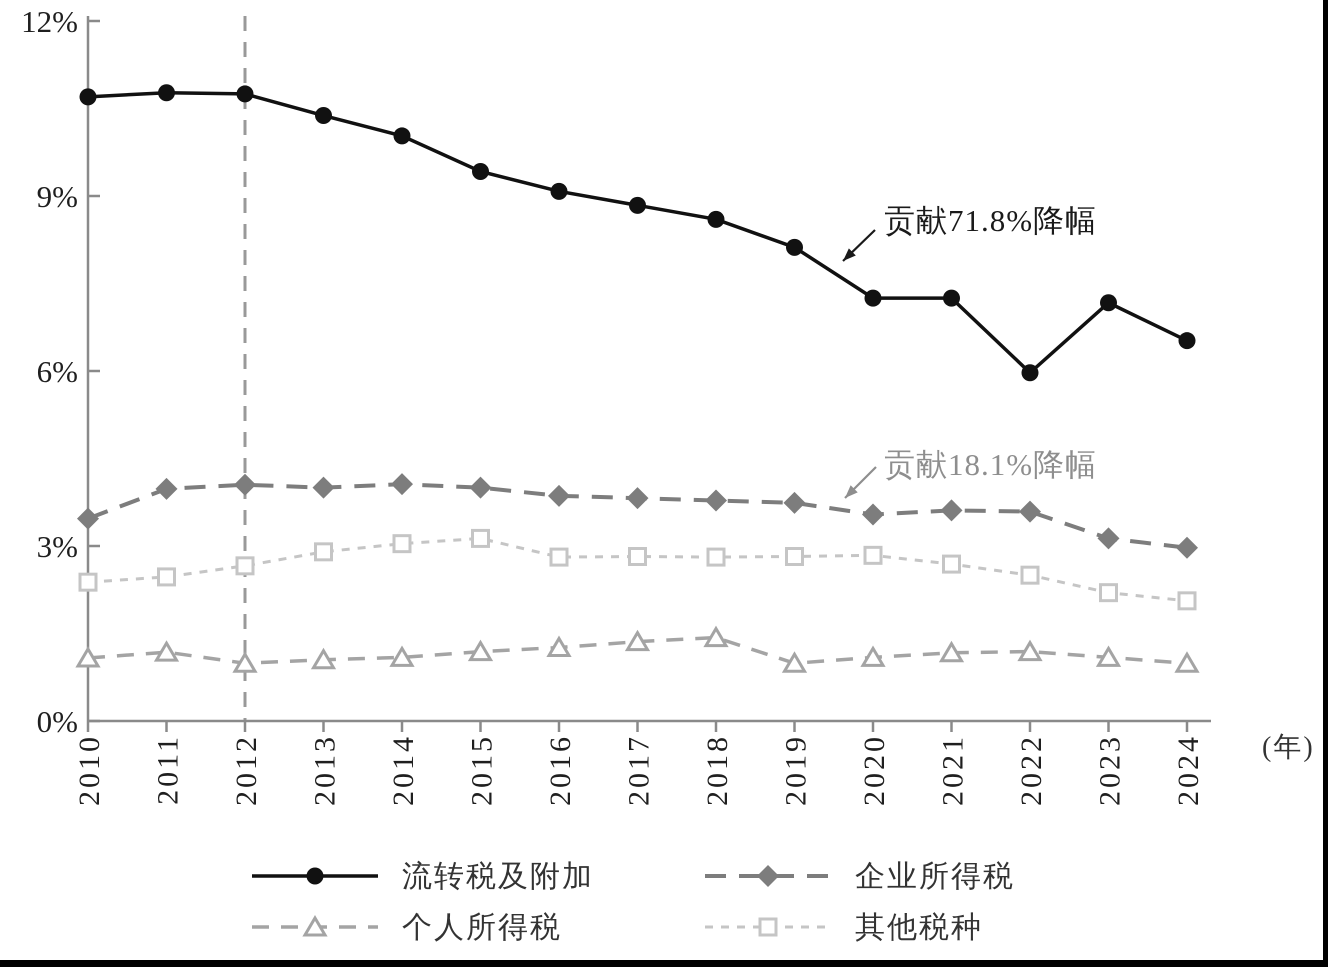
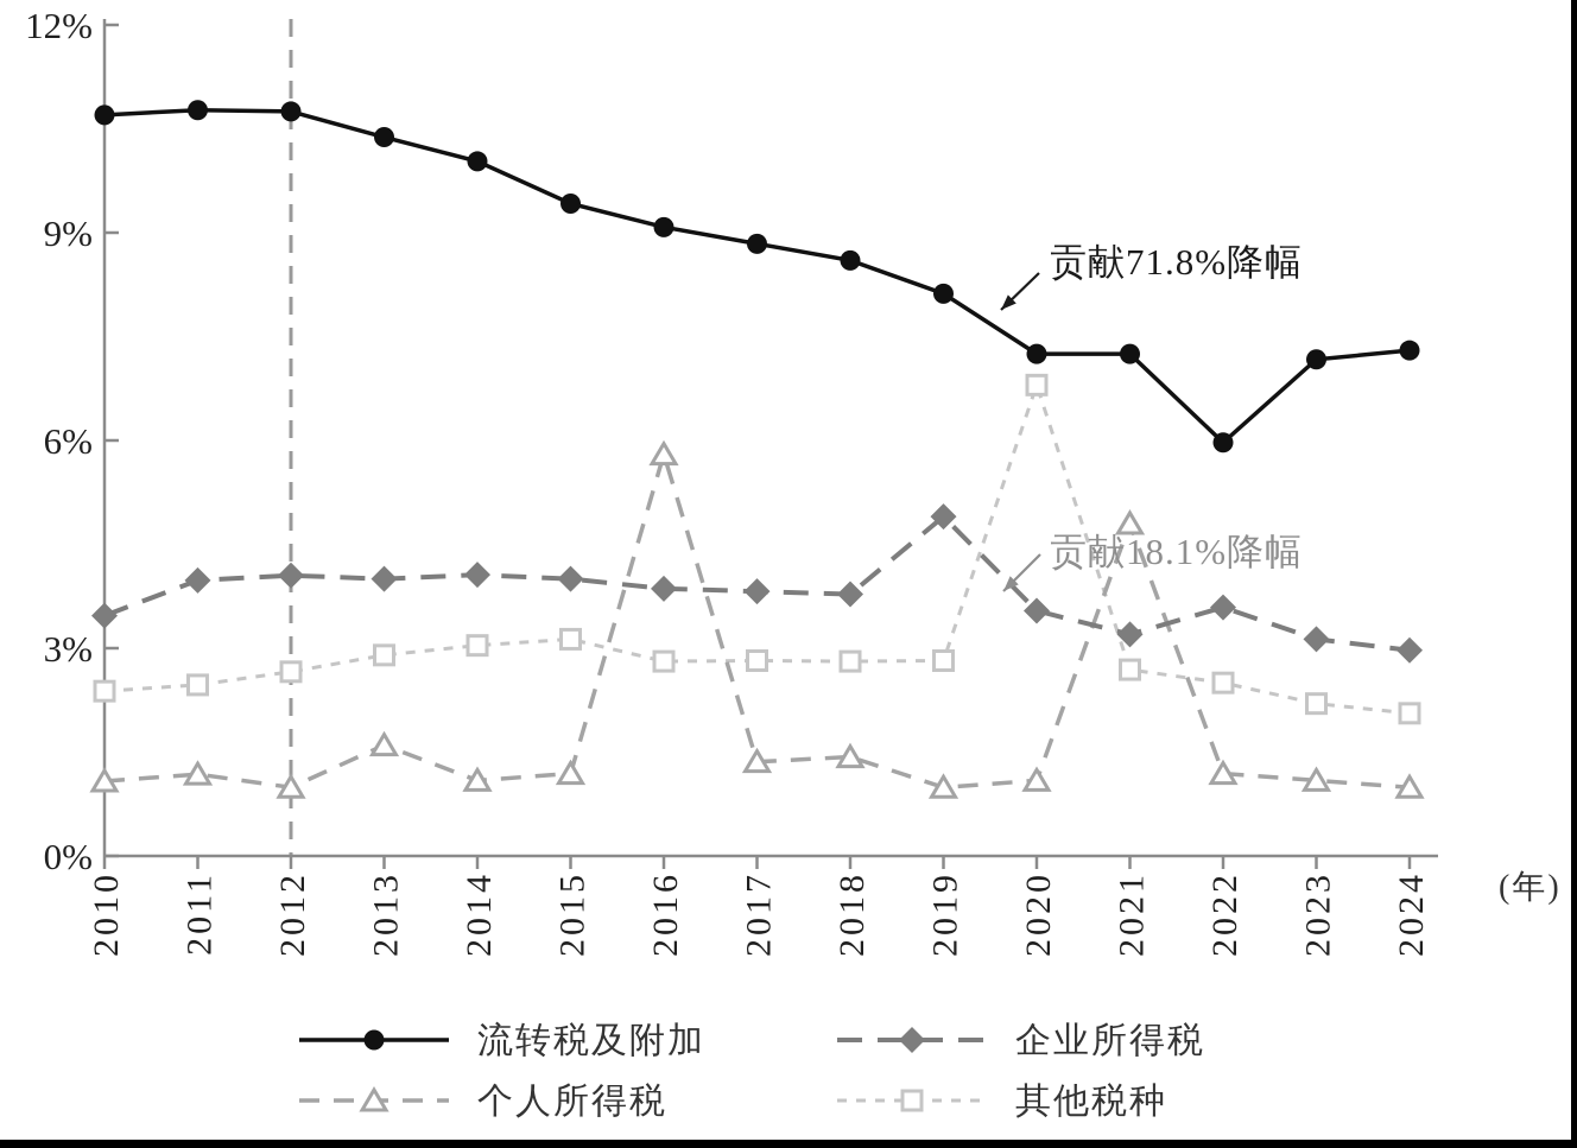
个人所得税/2013: 1.1% -> 1.6%
个人所得税/2016: 1.3% -> 5.8%
企业所得税/2019: 3.7% -> 4.9%
其他税种/2020: 2.8% -> 6.8%
企业所得税/2021: 3.6% -> 3.2%
个人所得税/2021: 1.2% -> 4.8%
流转税及附加/2024: 6.5% -> 7.3%
